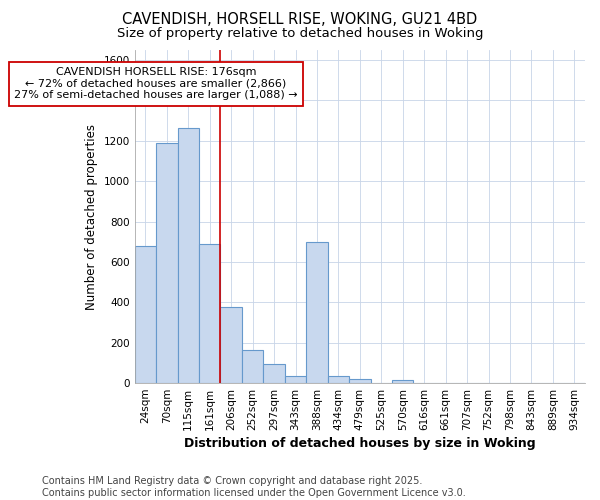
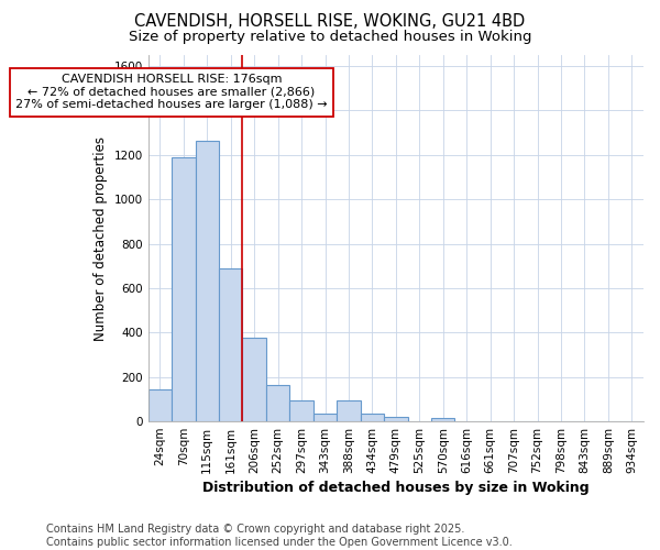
24sqm: 680 -> 145
388sqm: 700 -> 95
